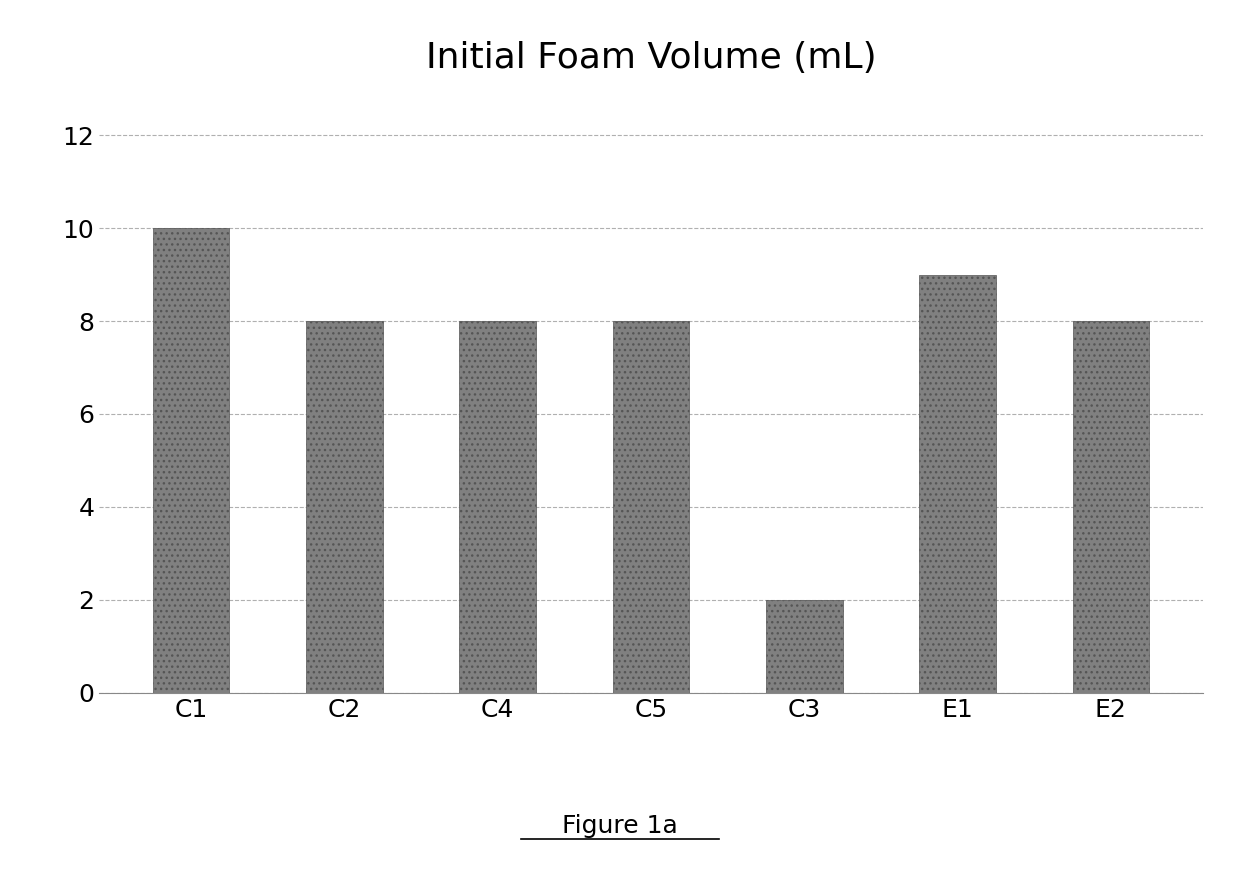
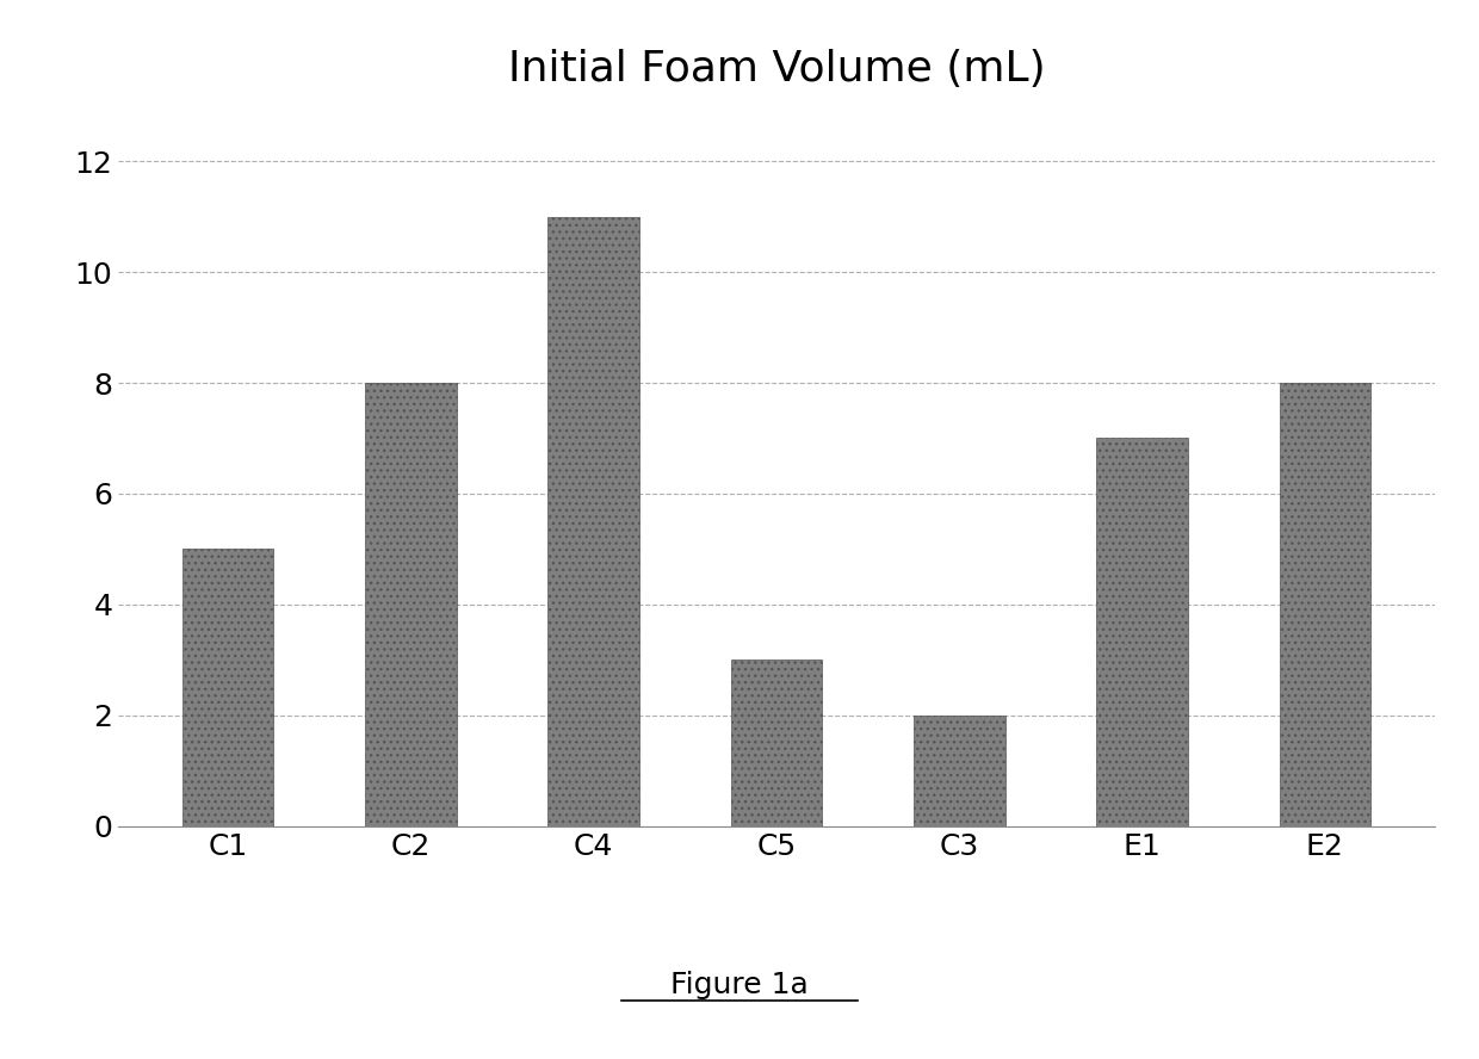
C1: 10 -> 5
C4: 8 -> 11
C5: 8 -> 3
E1: 9 -> 7
